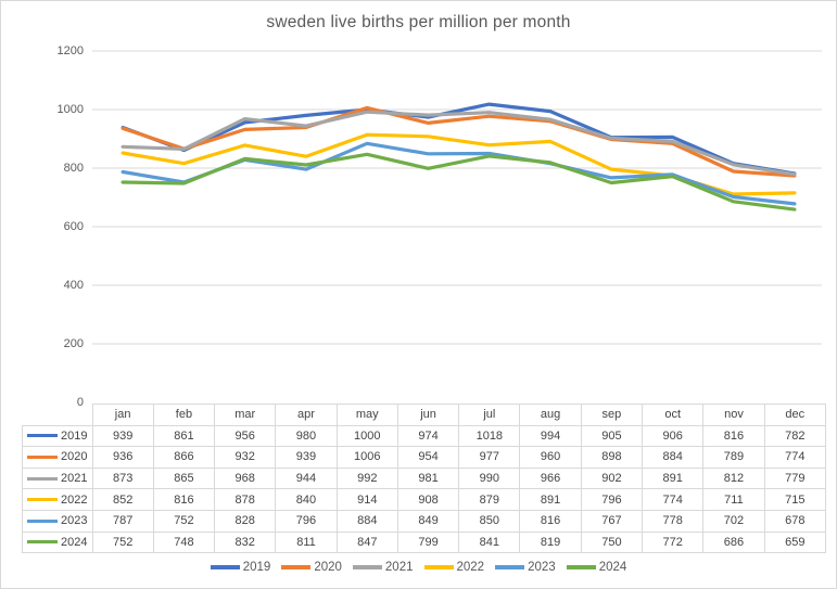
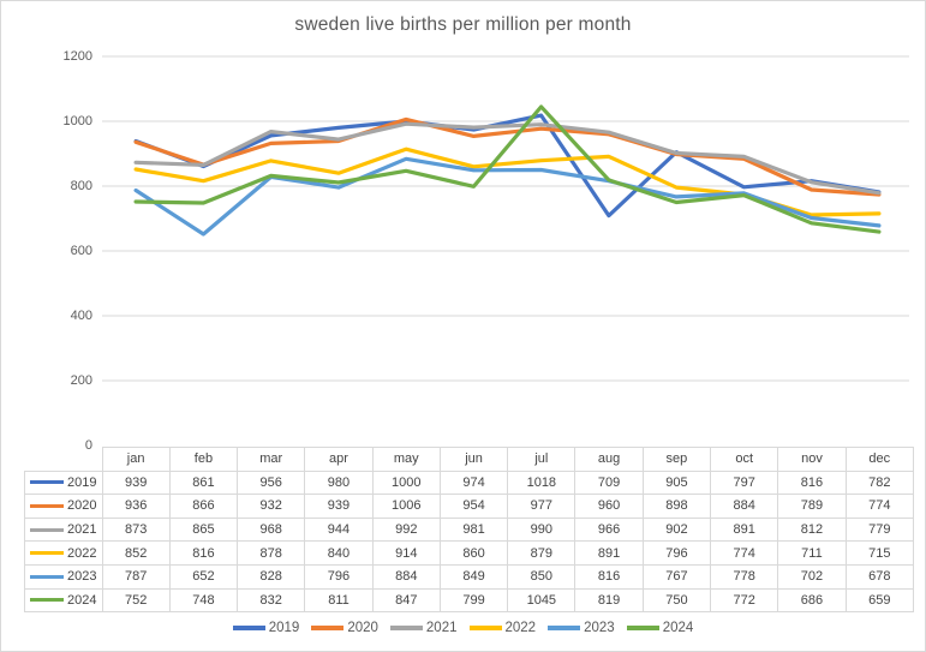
2023/feb: 752 -> 652
2022/jun: 908 -> 860
2024/jul: 841 -> 1045
2019/aug: 994 -> 709
2019/oct: 906 -> 797
